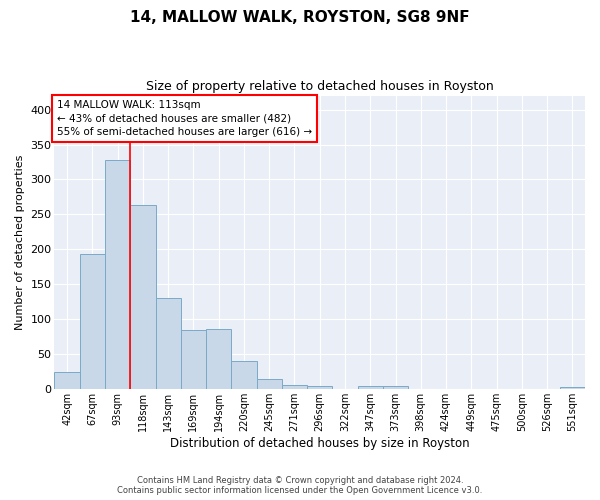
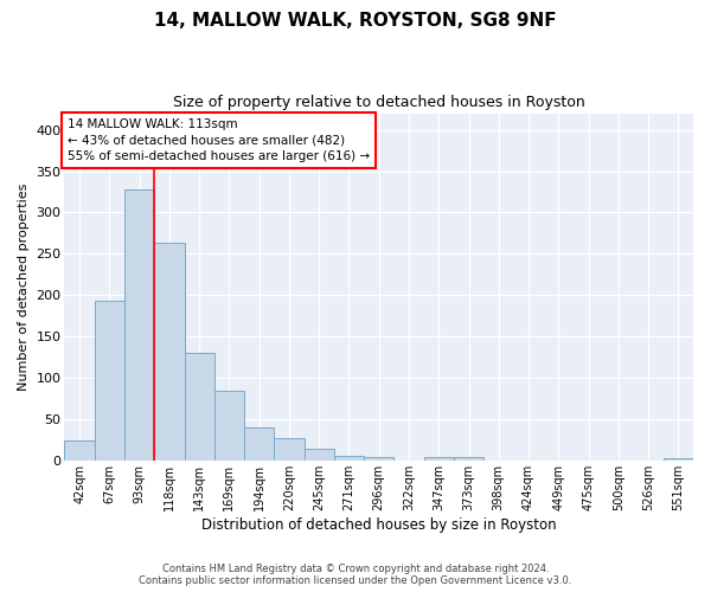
194sqm: 86 -> 40
220sqm: 40 -> 27
